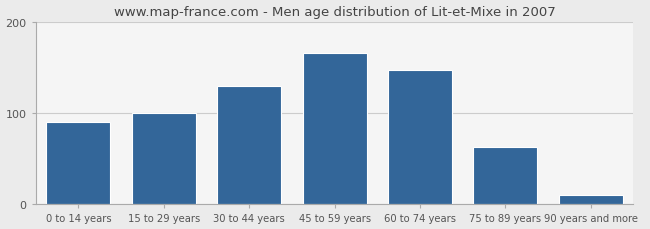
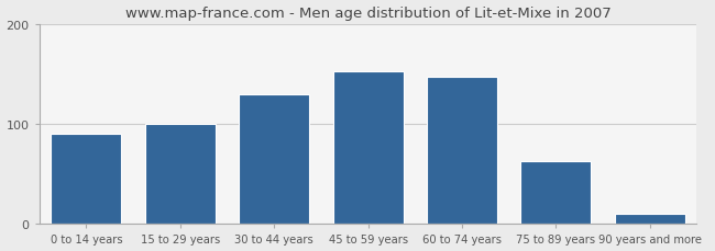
45 to 59 years: 166 -> 152
